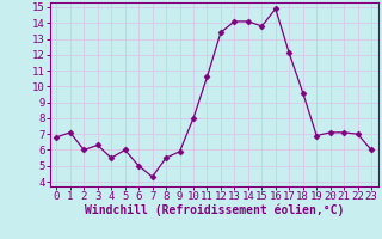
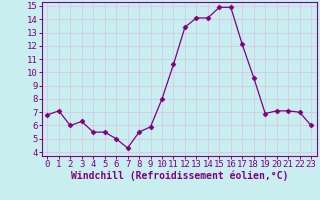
5: 6.0 -> 5.5
15: 13.8 -> 14.9
